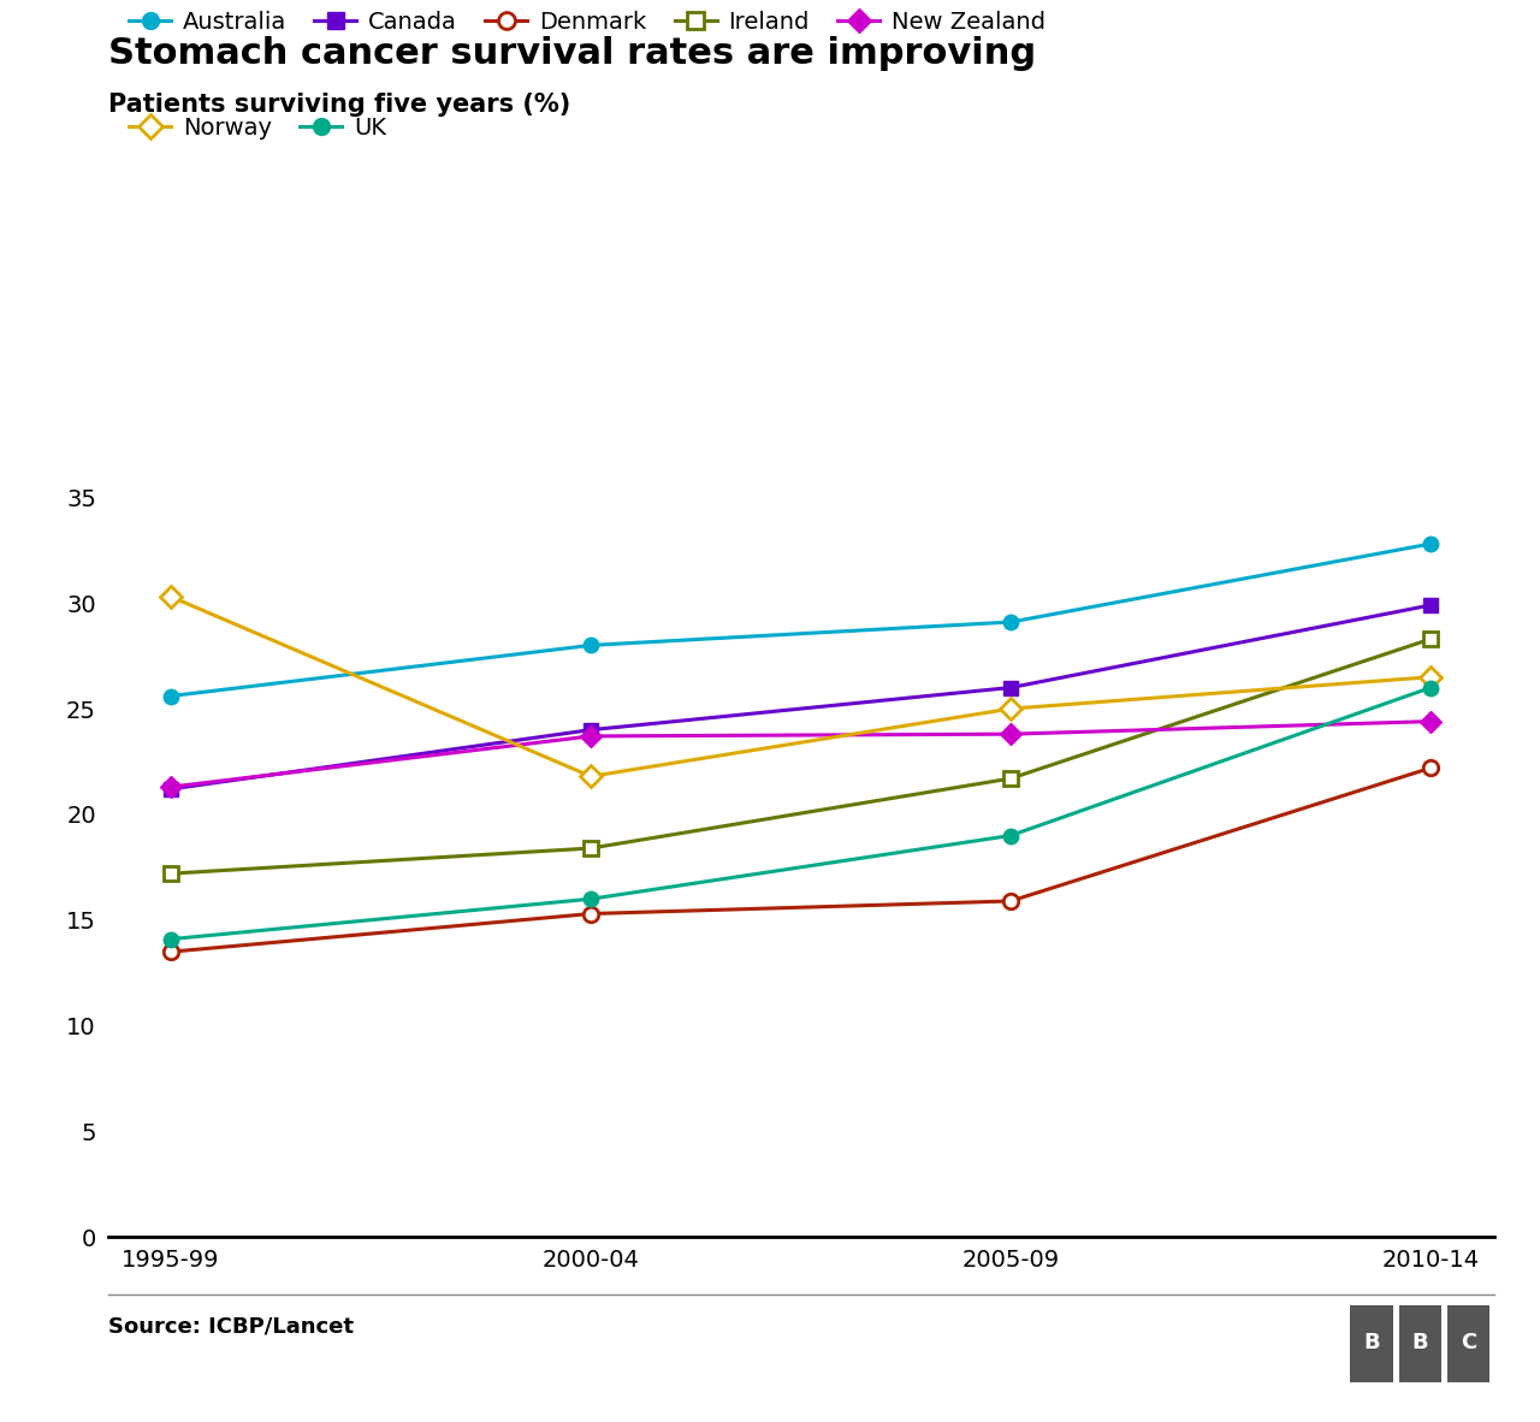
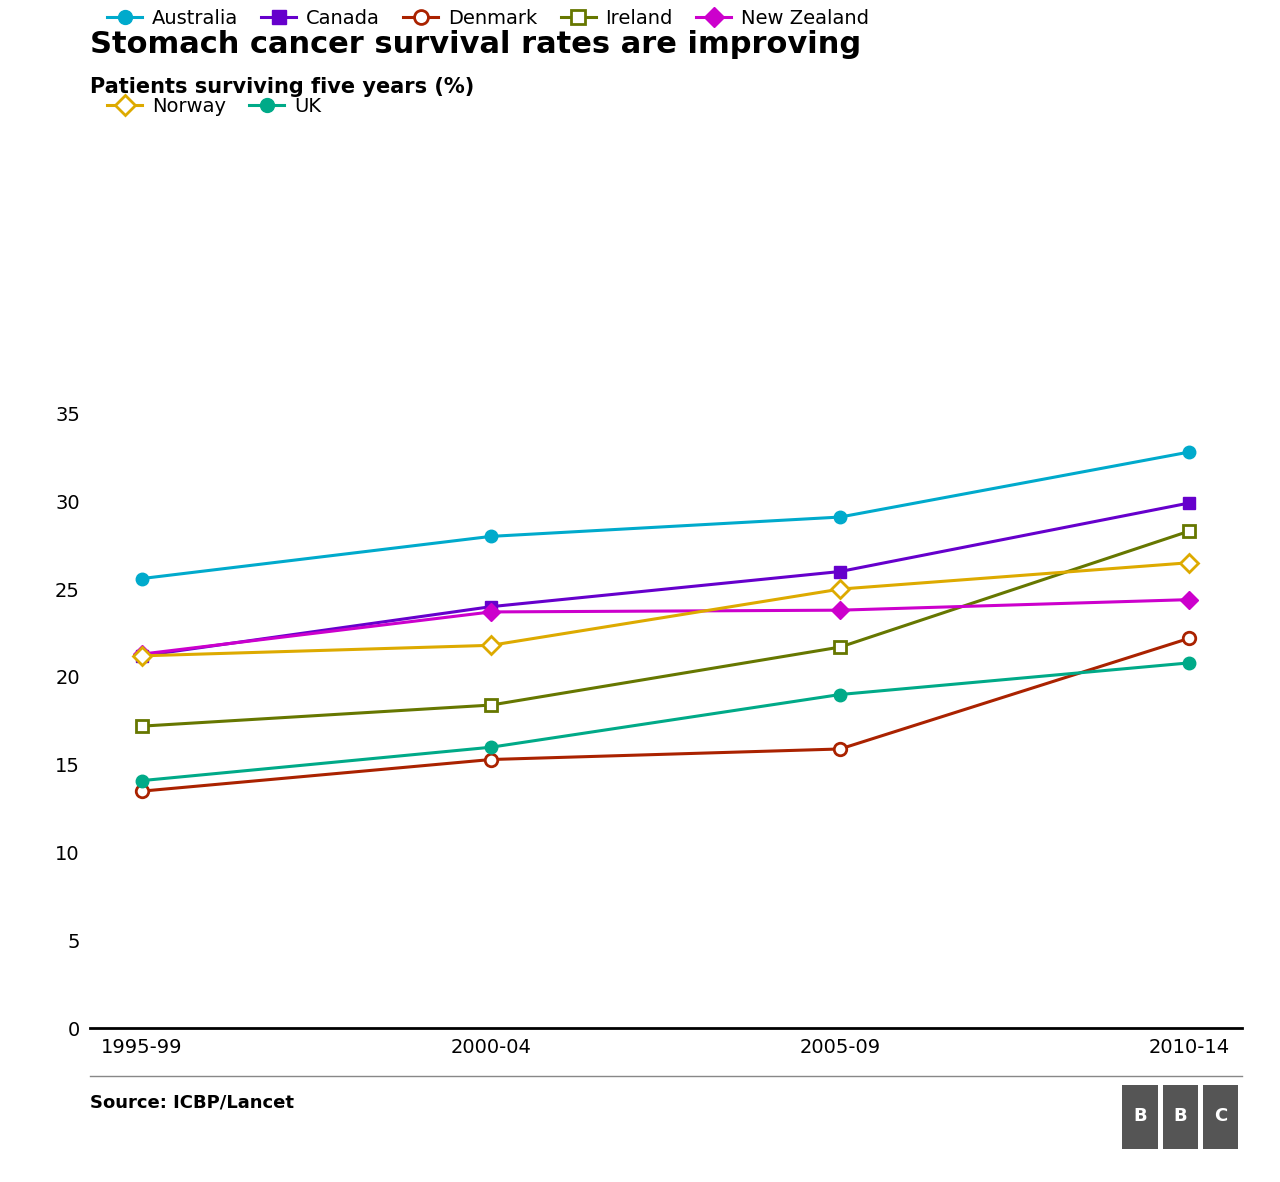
Norway/1995-99: 30.3 -> 21.2
UK/2010-14: 26.0 -> 20.8
